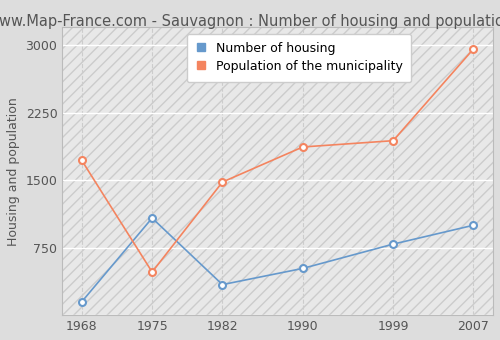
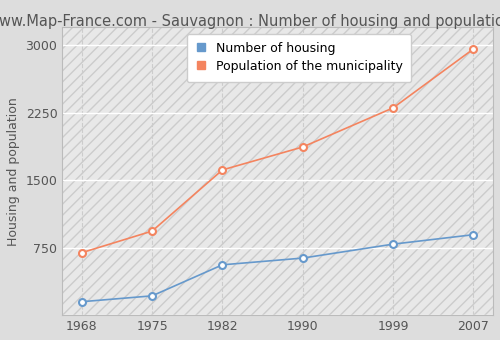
Population of the municipality/1968: 1720 -> 700
Number of housing/1975: 1080 -> 220
Population of the municipality/1975: 480 -> 940
Number of housing/1982: 340 -> 560
Population of the municipality/1982: 1480 -> 1620
Number of housing/1990: 520 -> 640
Population of the municipality/1999: 1940 -> 2300
Number of housing/2007: 1000 -> 900
